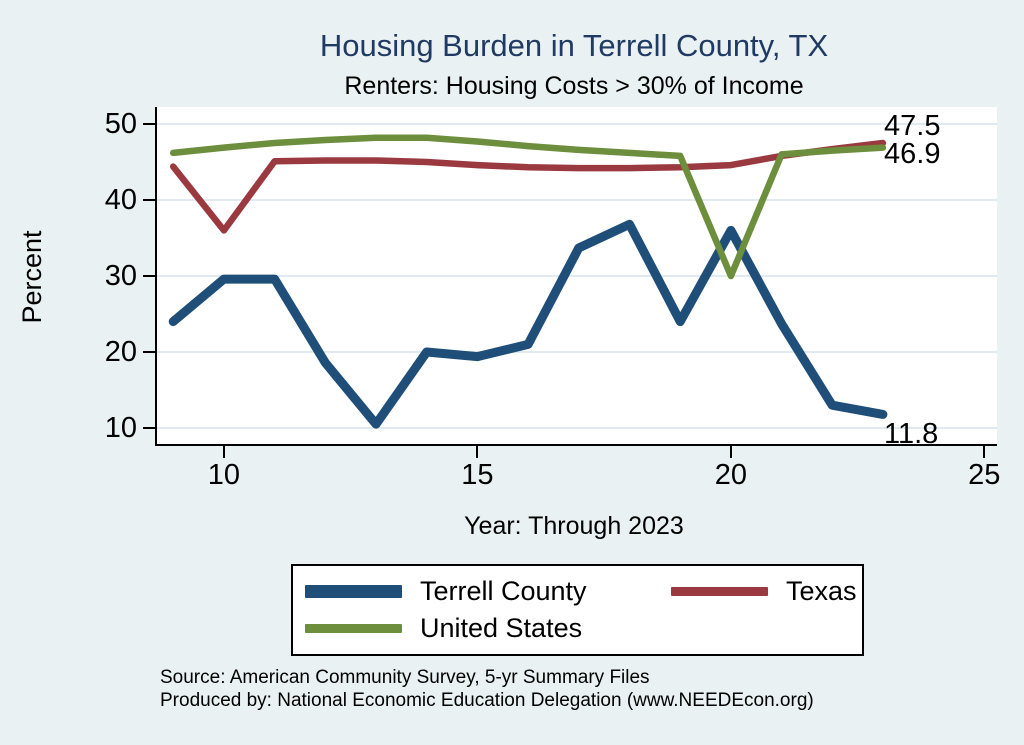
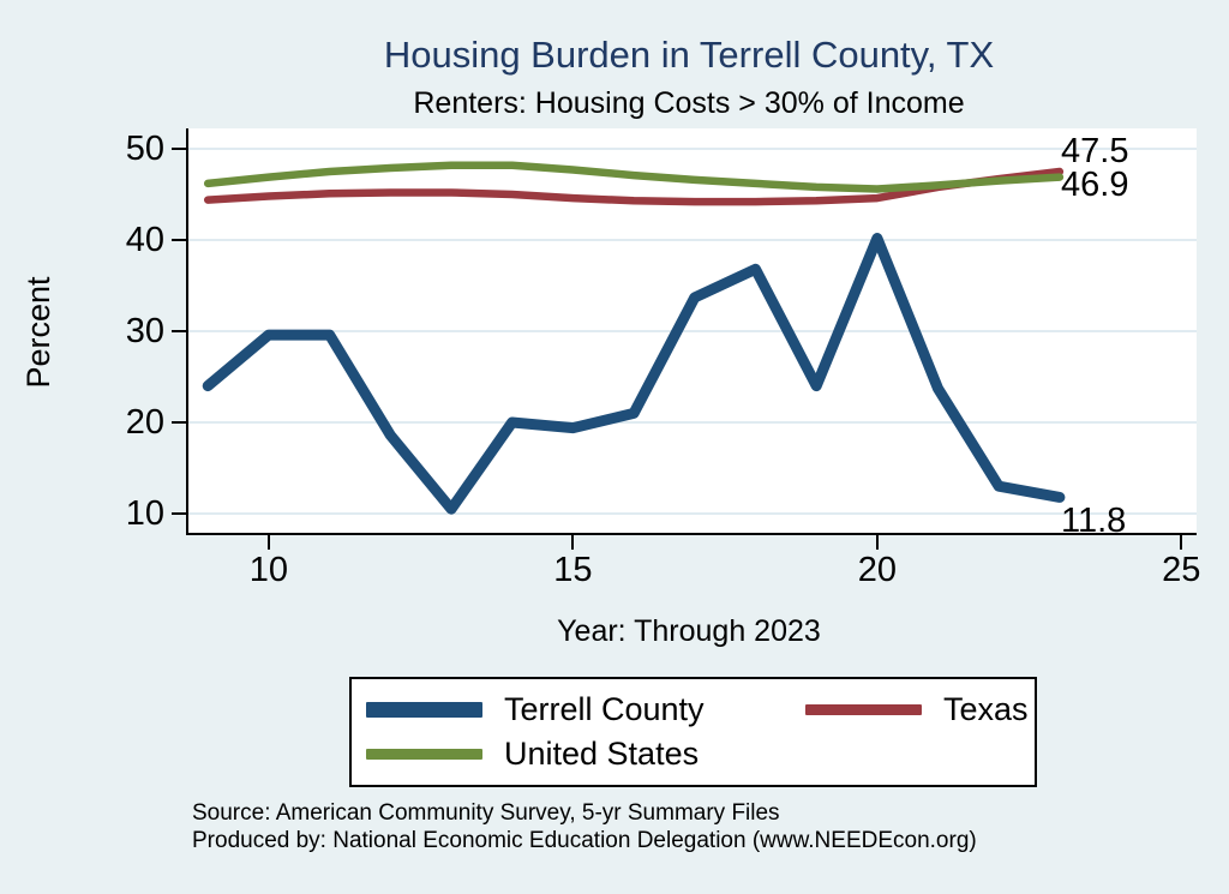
Texas/10: 36 -> 45
Terrell County/20: 36 -> 40
United States/20: 30 -> 46
